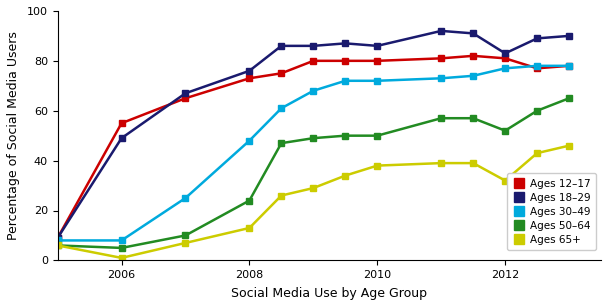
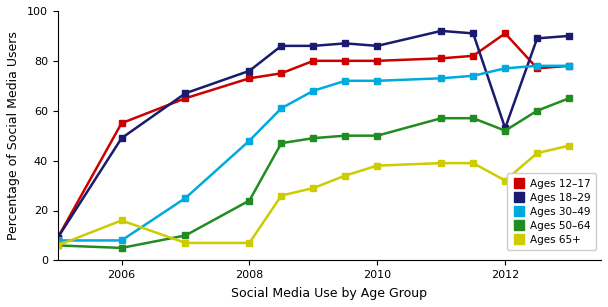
Ages 65+/2006: 1 -> 16
Ages 65+/2008: 13 -> 7
Ages 12–17/2012: 81 -> 91
Ages 18–29/2012: 83 -> 53
